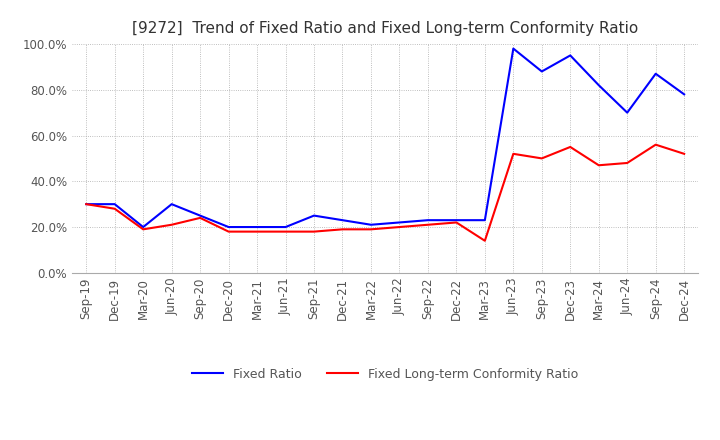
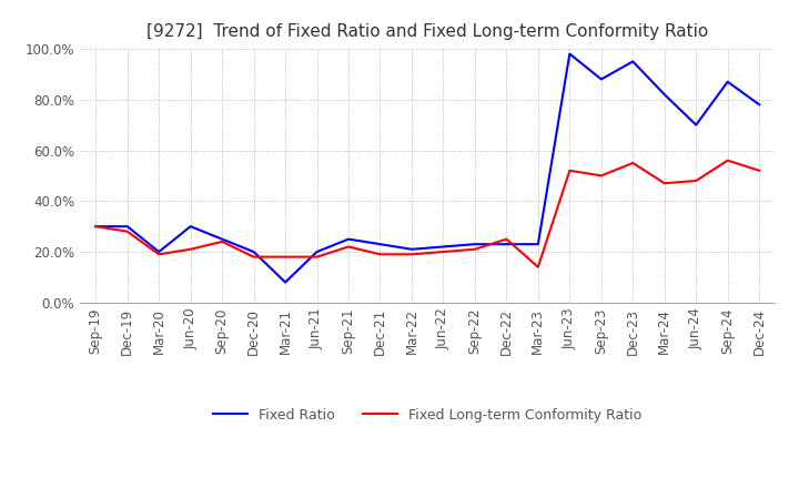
Fixed Ratio/Mar-21: 20% -> 8%
Fixed Long-term Conformity Ratio/Sep-21: 18% -> 22%
Fixed Long-term Conformity Ratio/Dec-22: 22% -> 25%
